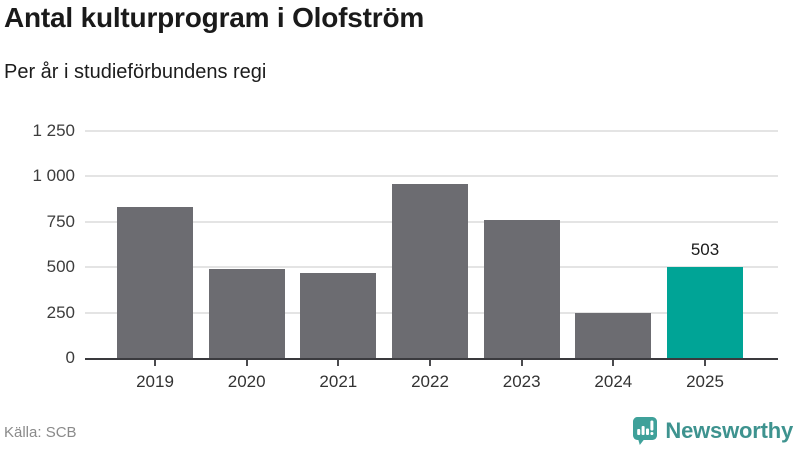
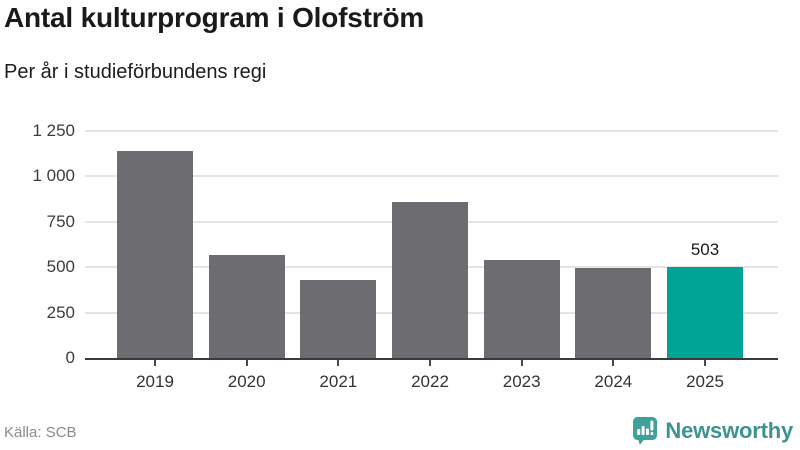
2019: 830 -> 1140
2020: 490 -> 560
2021: 470 -> 430
2022: 960 -> 860
2023: 760 -> 540
2024: 250 -> 500
